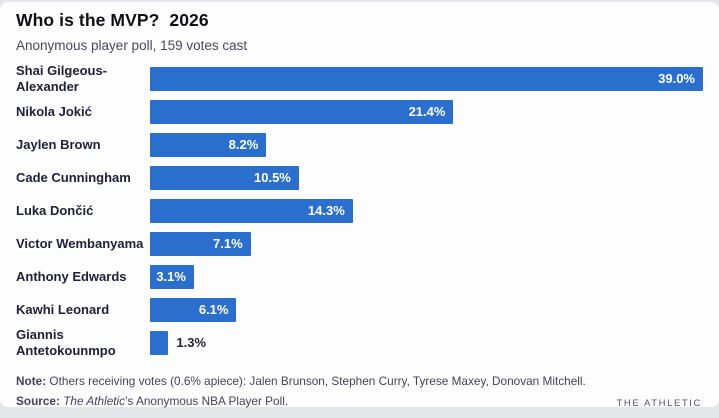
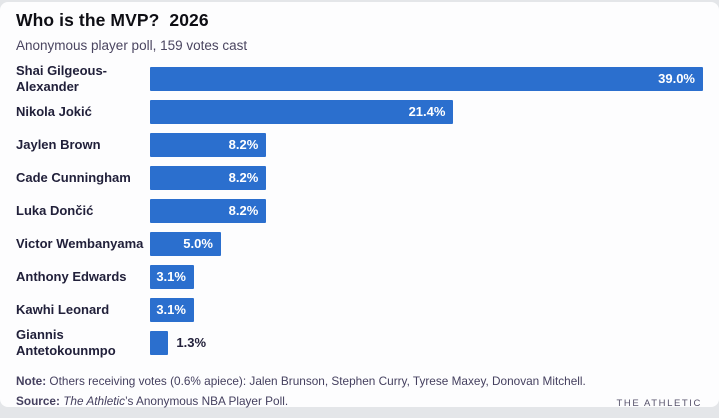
Cade Cunningham: 10.5% -> 8.2%
Luka Dončić: 14.3% -> 8.2%
Victor Wembanyama: 7.1% -> 5.0%
Kawhi Leonard: 6.1% -> 3.1%
